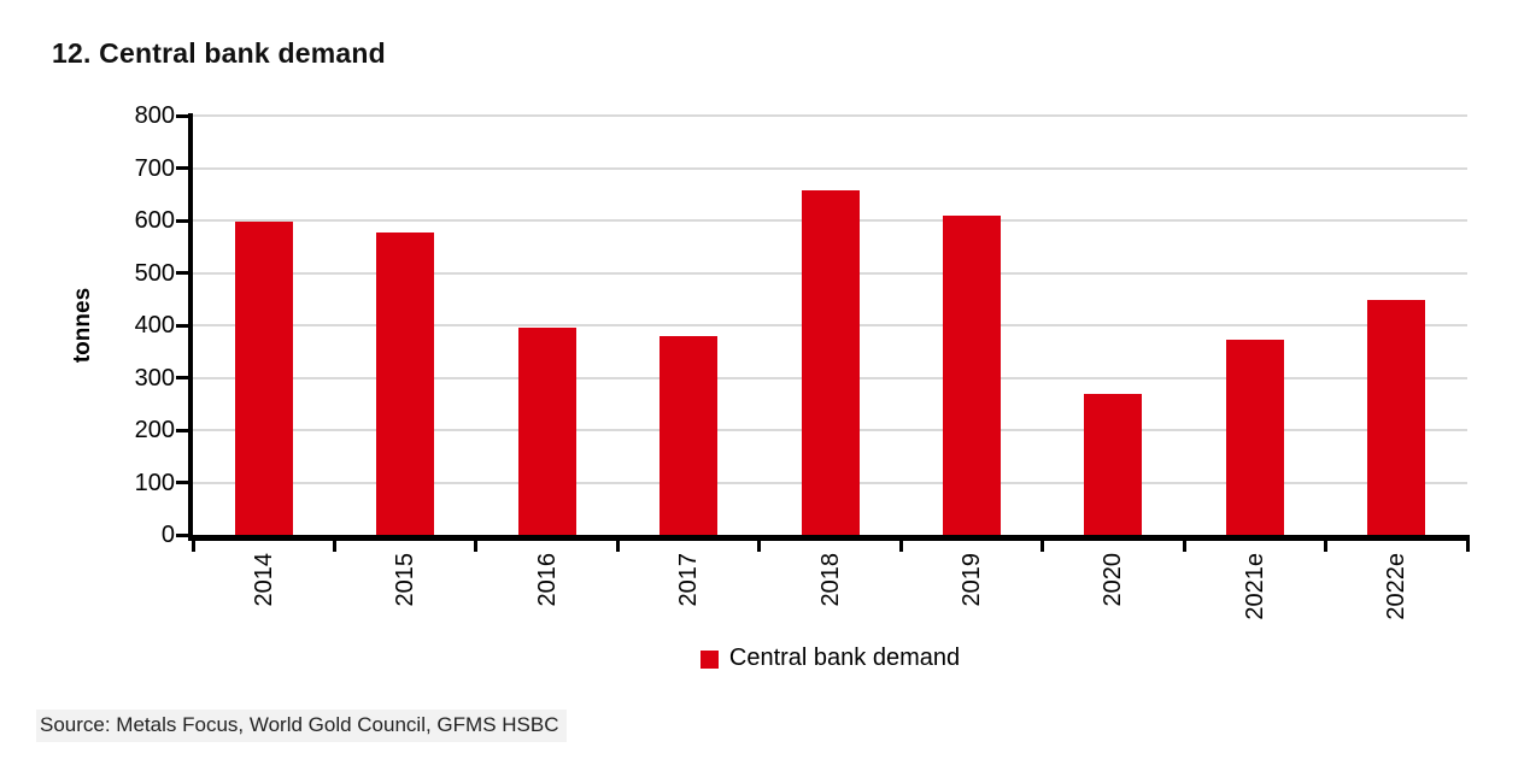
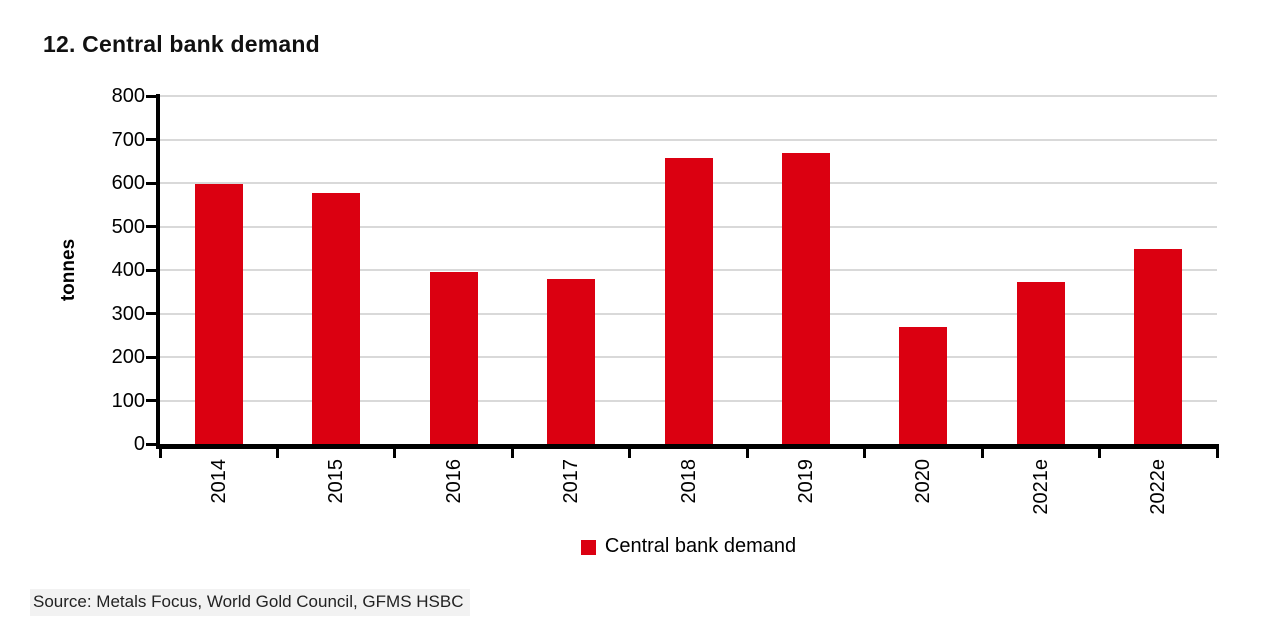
2019: 610 -> 670
